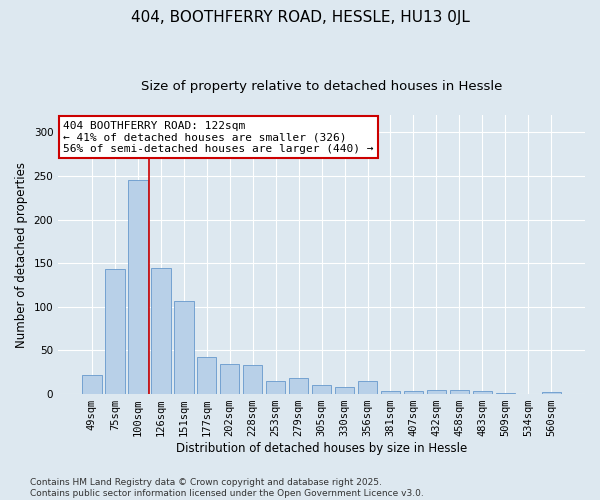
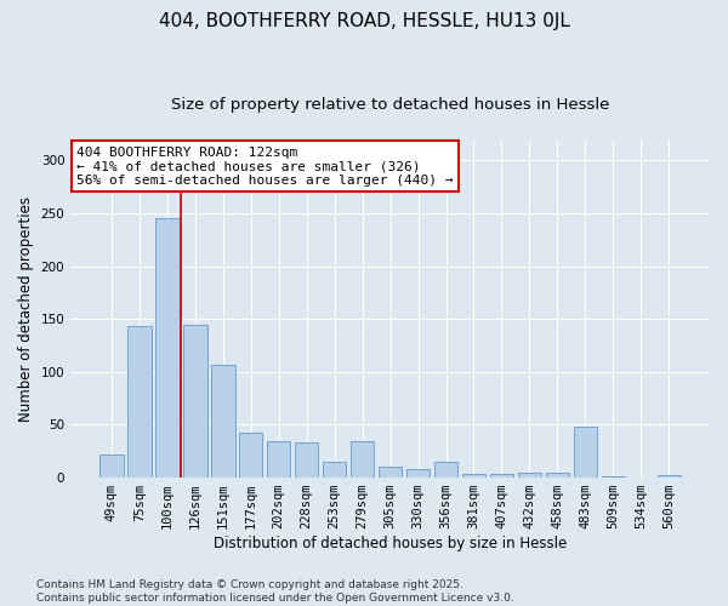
279sqm: 18 -> 34
483sqm: 4 -> 48
